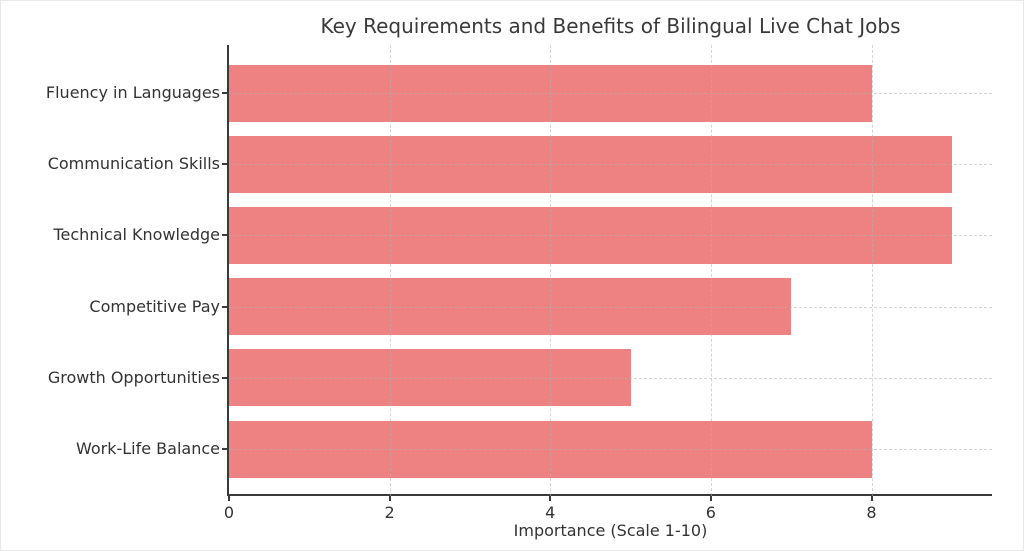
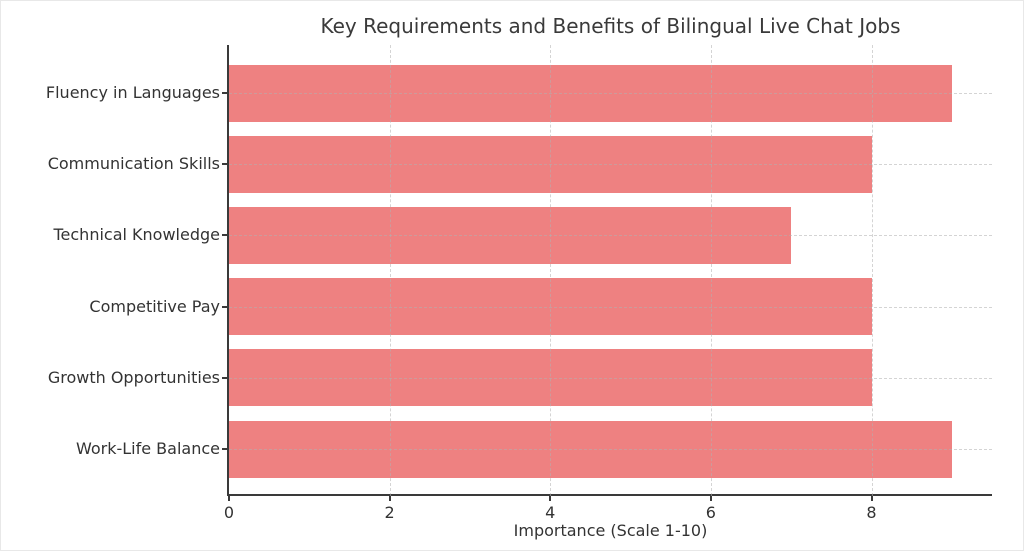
Fluency in Languages: 8 -> 9
Communication Skills: 9 -> 8
Technical Knowledge: 9 -> 7
Competitive Pay: 7 -> 8
Growth Opportunities: 5 -> 8
Work-Life Balance: 8 -> 9
